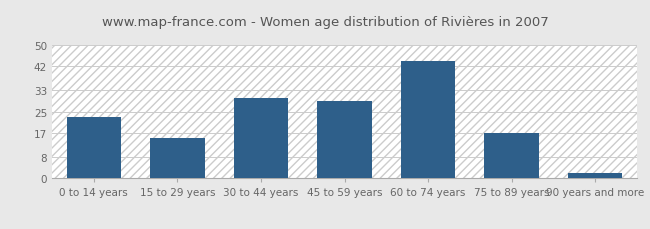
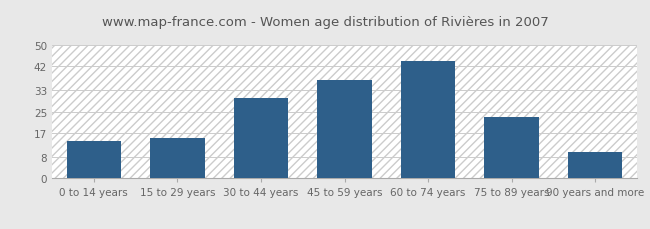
0 to 14 years: 23 -> 14
45 to 59 years: 29 -> 37
75 to 89 years: 17 -> 23
90 years and more: 2 -> 10
